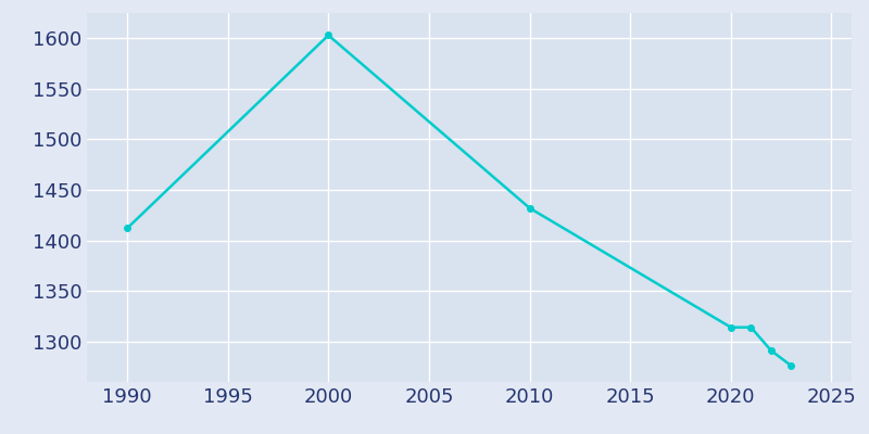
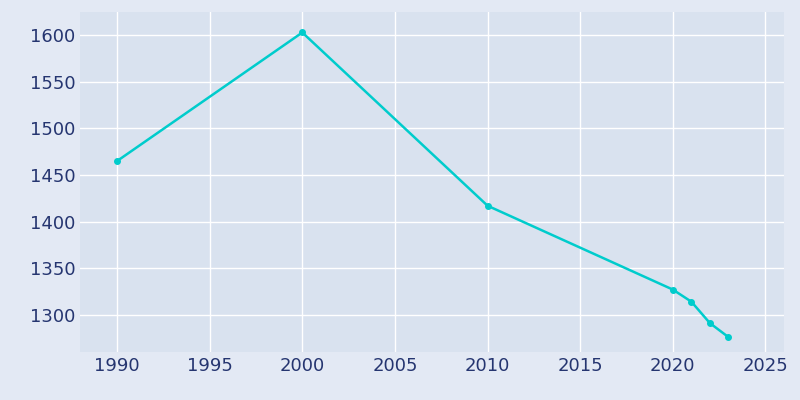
1990: 1412 -> 1465
2010: 1432 -> 1417
2020: 1314 -> 1327
